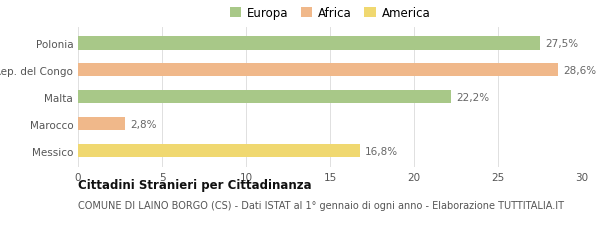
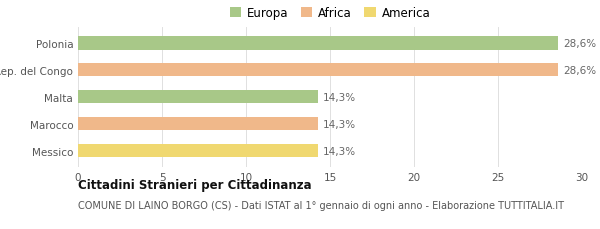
Polonia: 27,5% -> 28,6%
Malta: 22,2% -> 14,3%
Marocco: 2,8% -> 14,3%
Messico: 16,8% -> 14,3%
